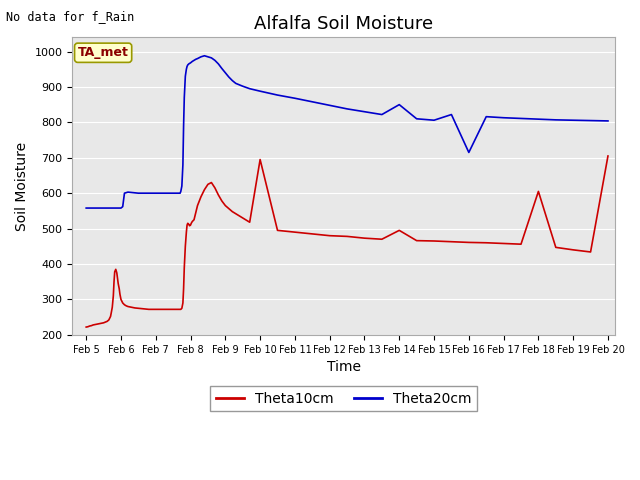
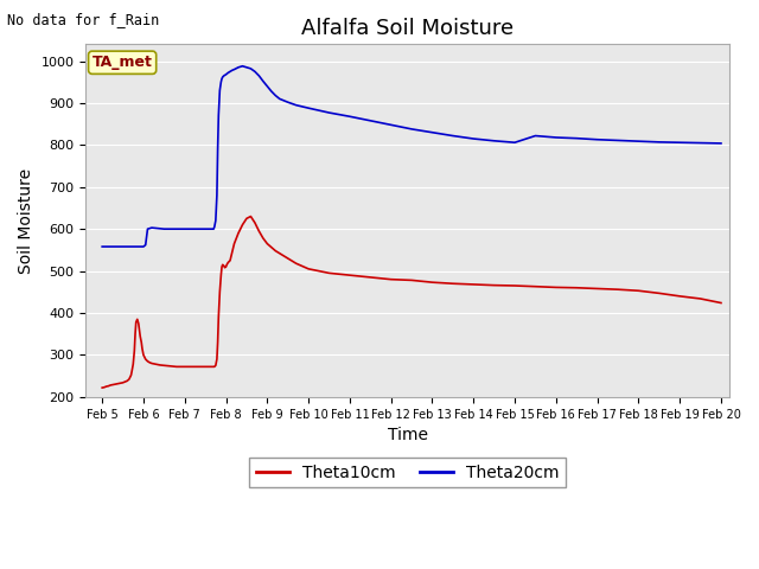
Theta10cm/Feb 10: 695 -> 505
Theta10cm/Feb 14: 495 -> 468
Theta20cm/Feb 14: 850 -> 815
Theta20cm/Feb 16: 715 -> 818
Theta10cm/Feb 18: 605 -> 453
Theta10cm/Feb 20: 705 -> 424
